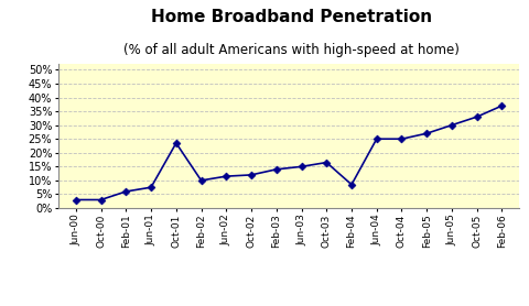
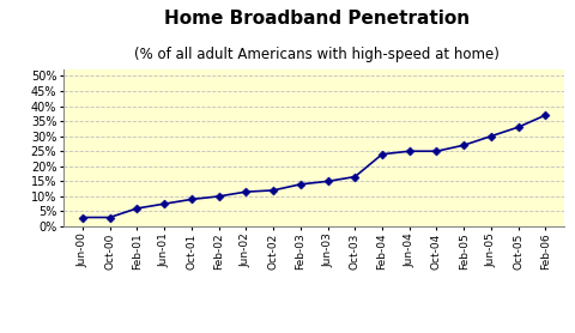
Oct-01: 23.5% -> 9.0%
Feb-04: 8.5% -> 24.0%
